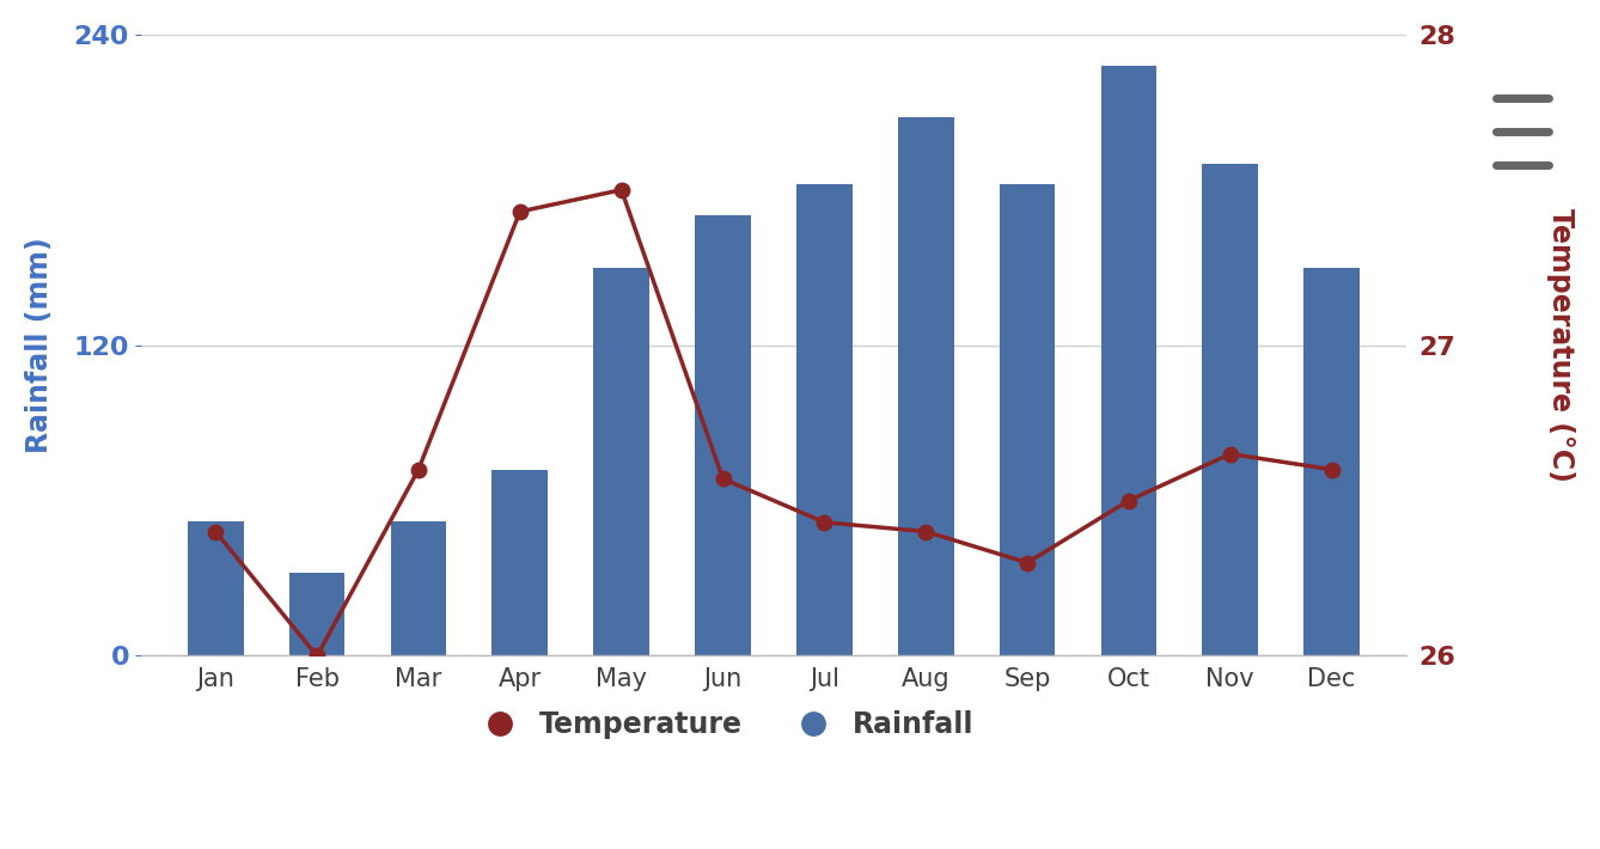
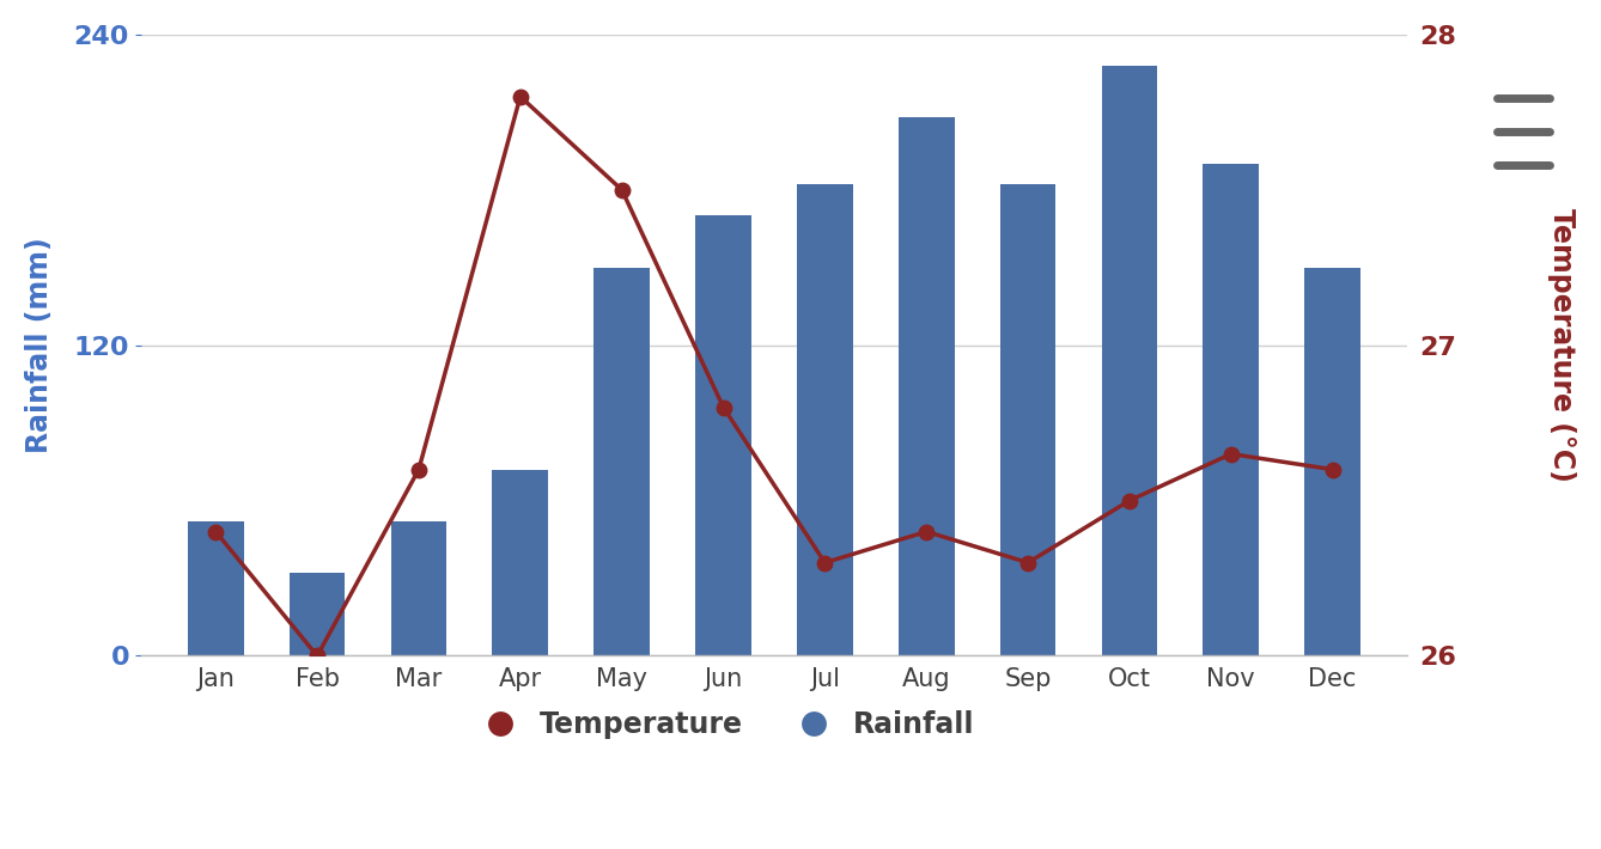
Temperature/Apr: 27.43 -> 27.80
Temperature/Jun: 26.57 -> 26.80
Temperature/Jul: 26.43 -> 26.30
